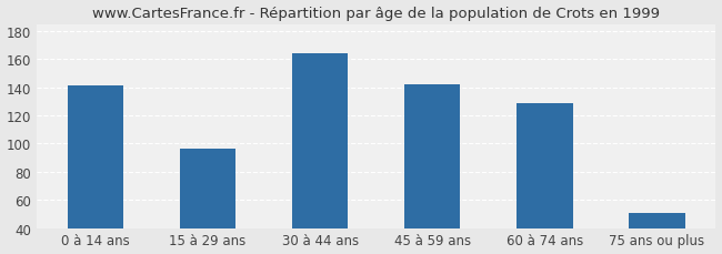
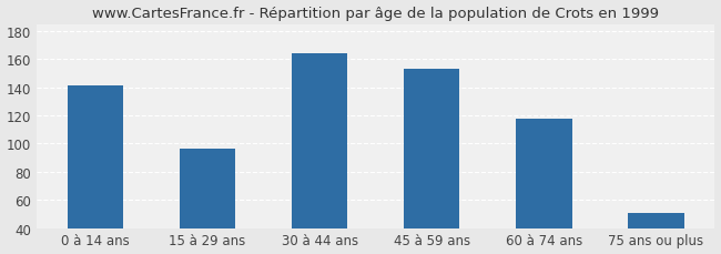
45 à 59 ans: 142 -> 153
60 à 74 ans: 129 -> 118
